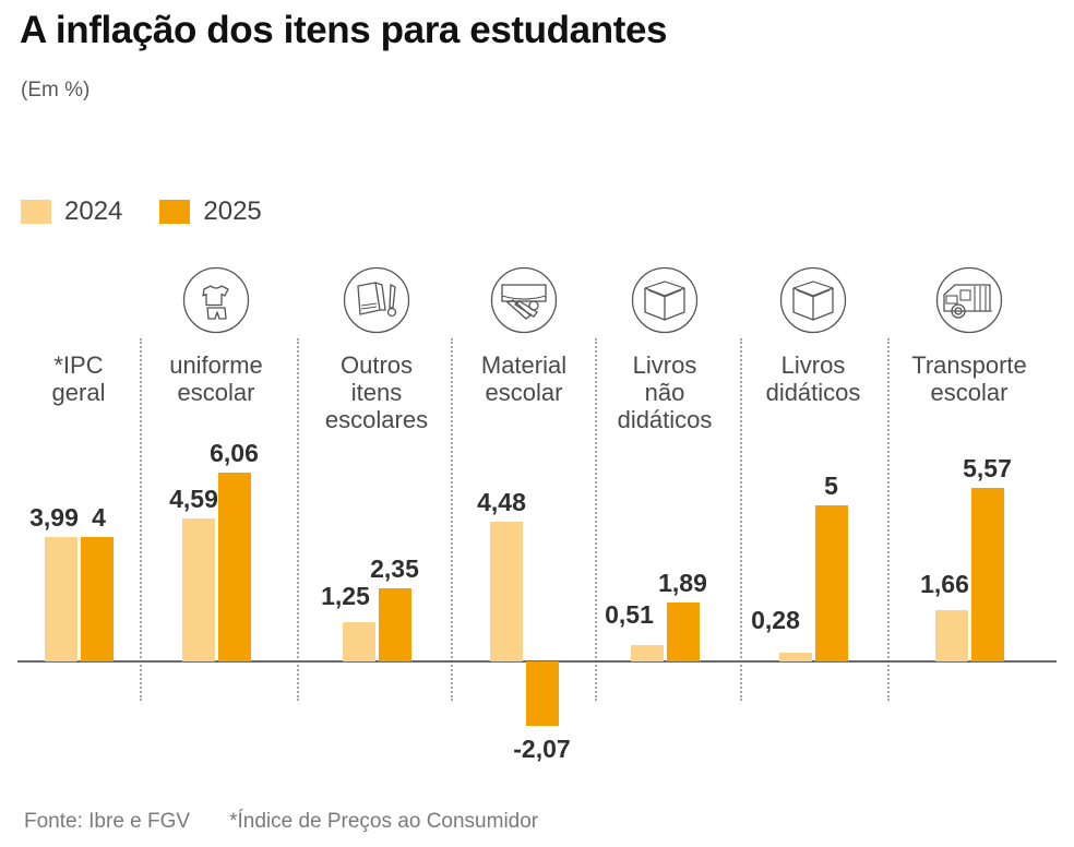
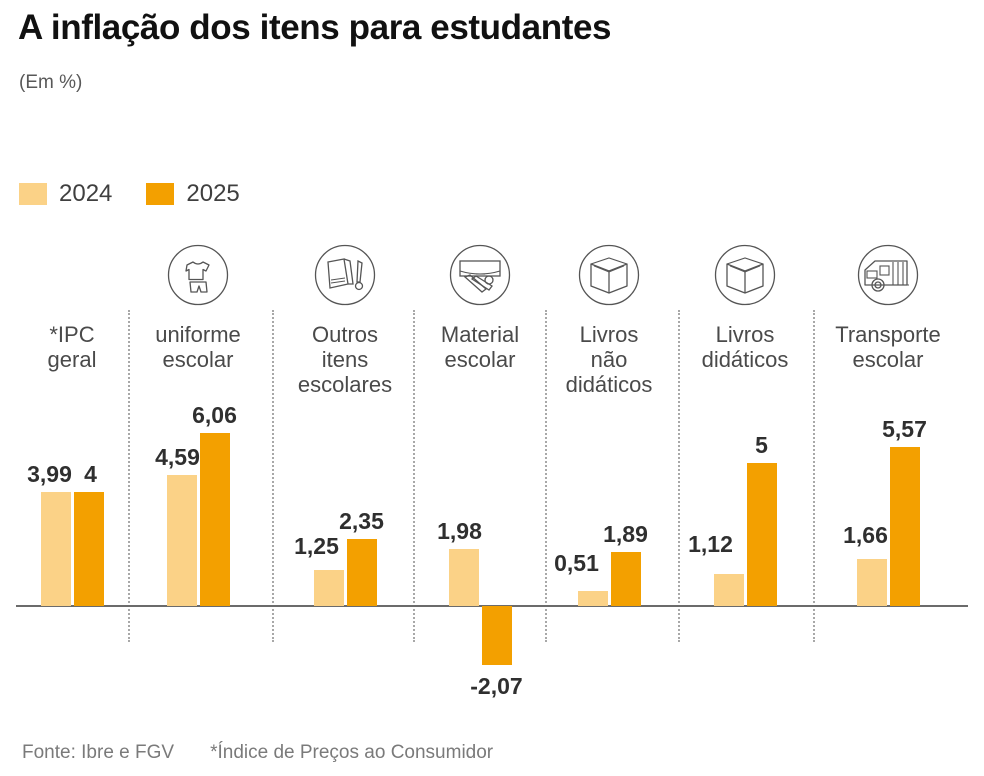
2024/Material escolar: 4,48 -> 1,98
2024/Livros didáticos: 0,28 -> 1,12
